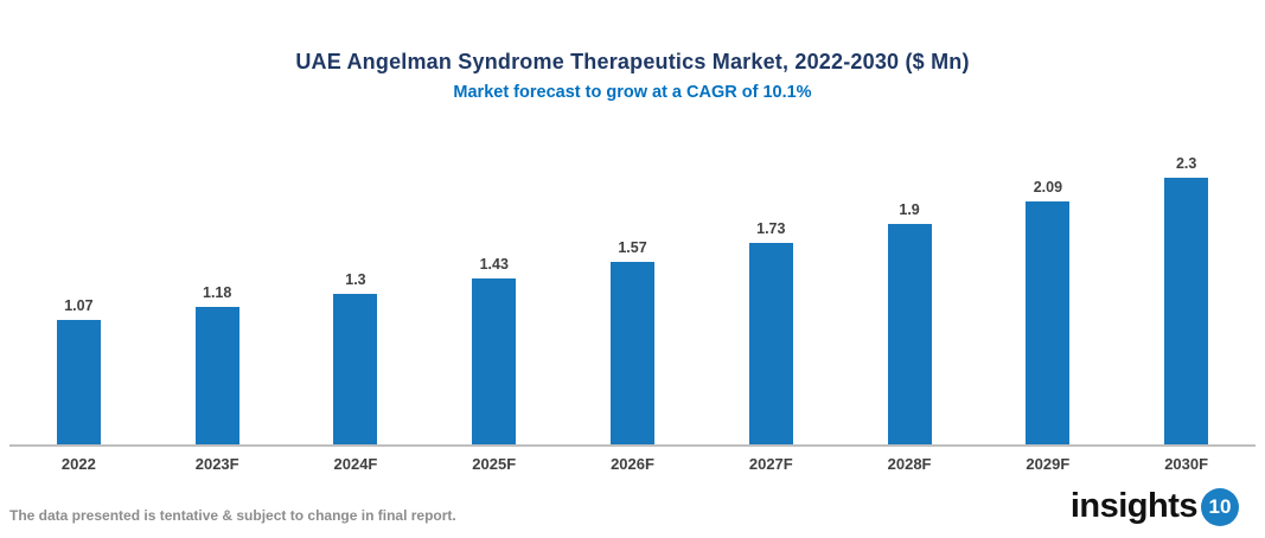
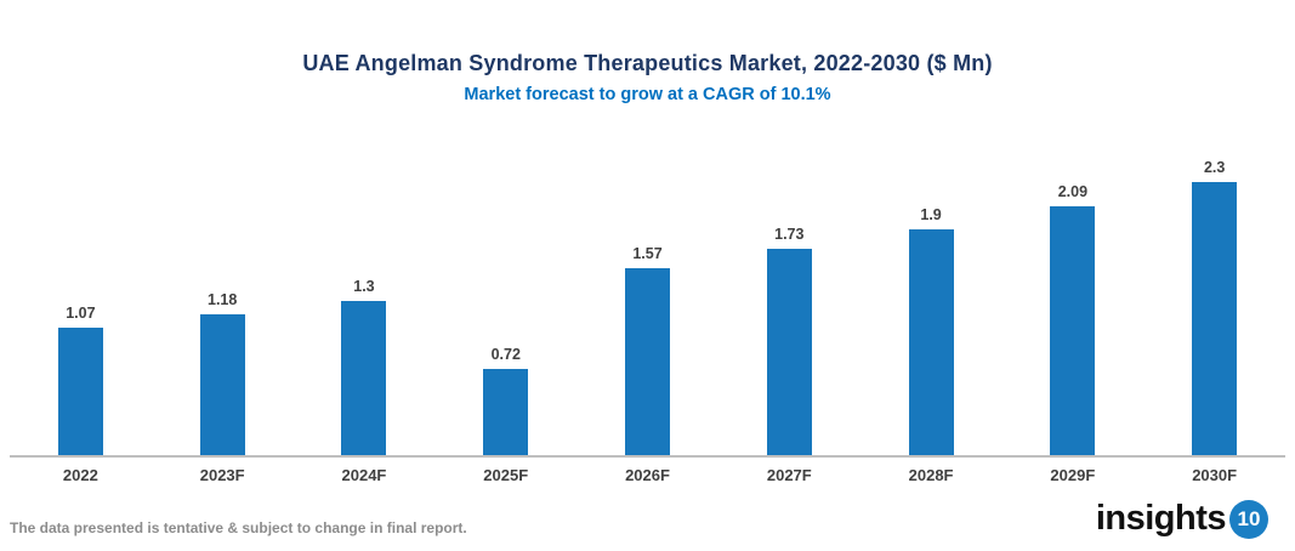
2025F: 1.43 -> 0.72
